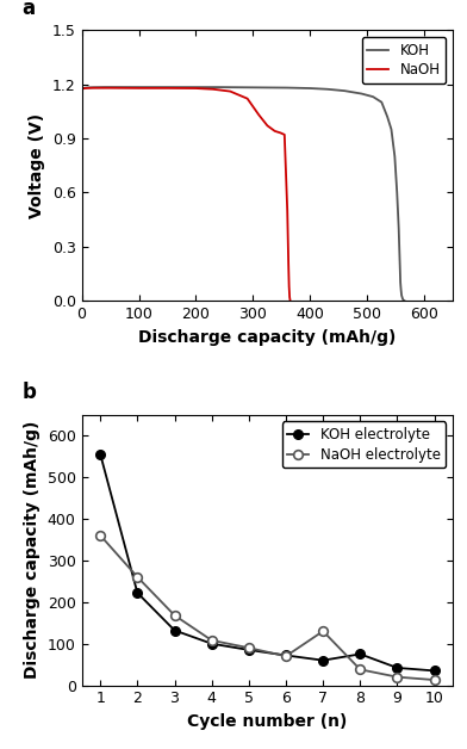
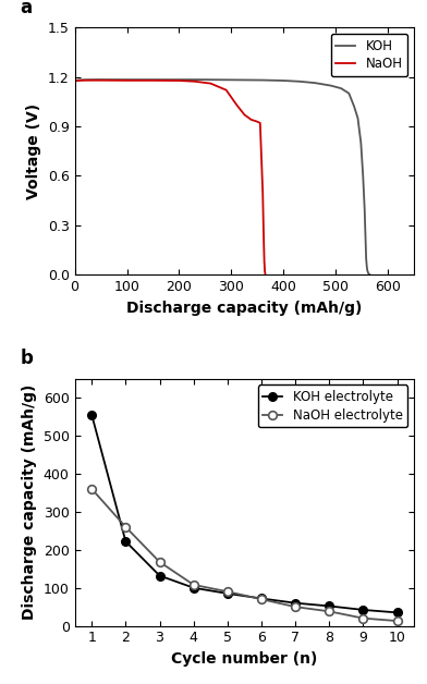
NaOH electrolyte/7: 130 -> 50
KOH electrolyte/8: 75 -> 52
